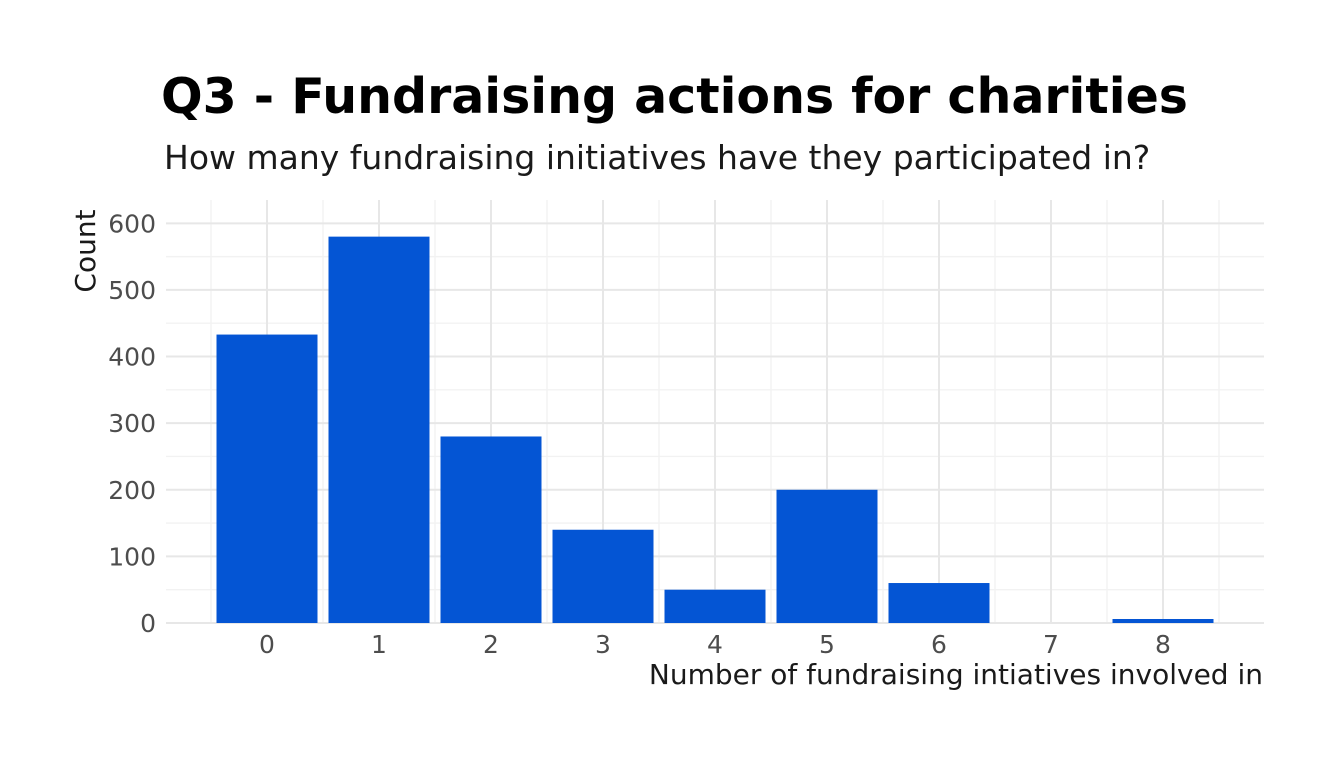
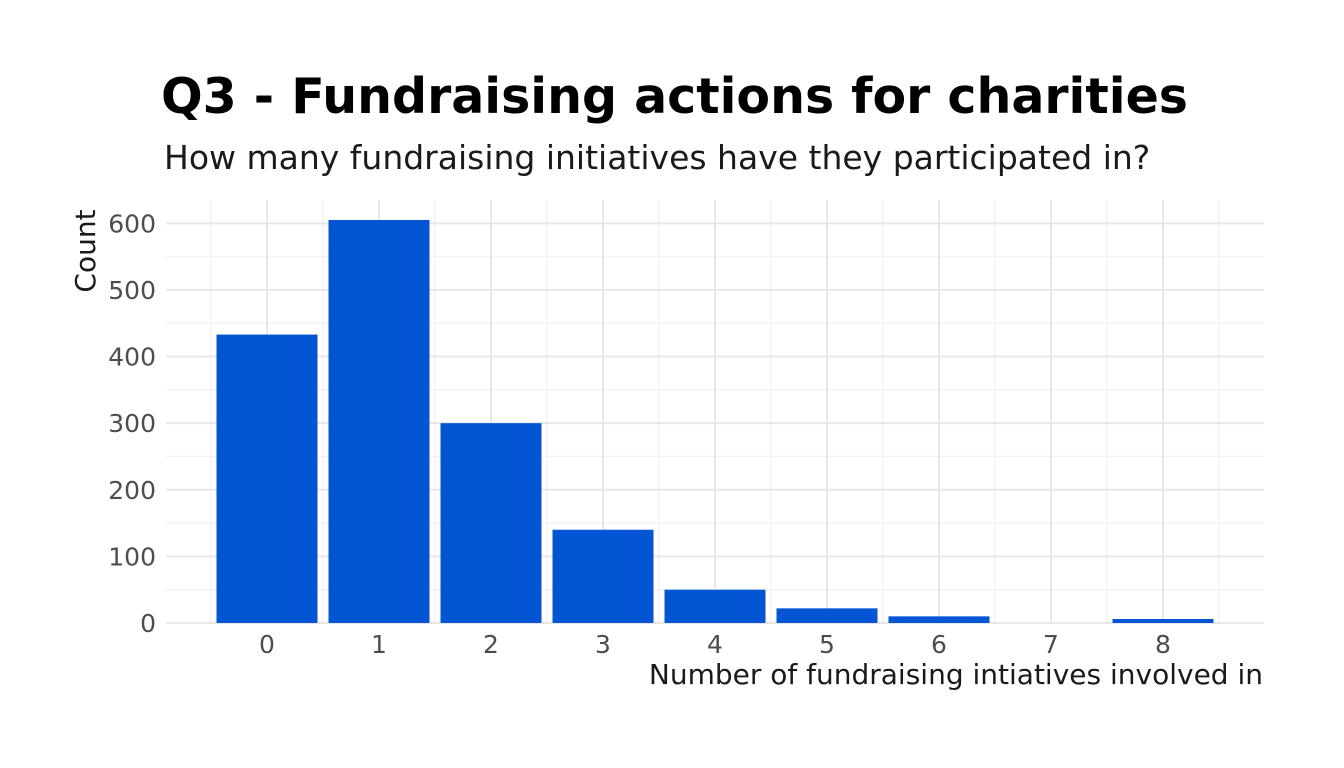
1: 580 -> 600
2: 280 -> 300
5: 200 -> 20
6: 60 -> 10
